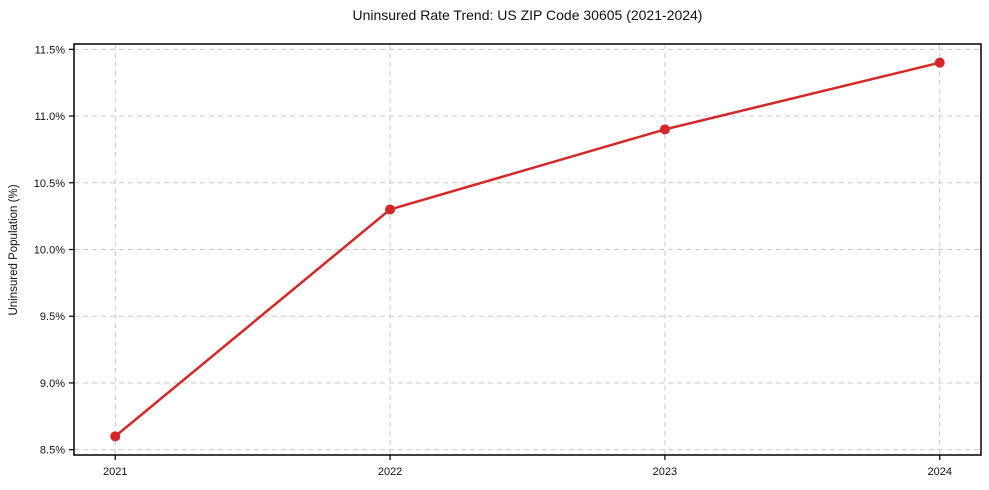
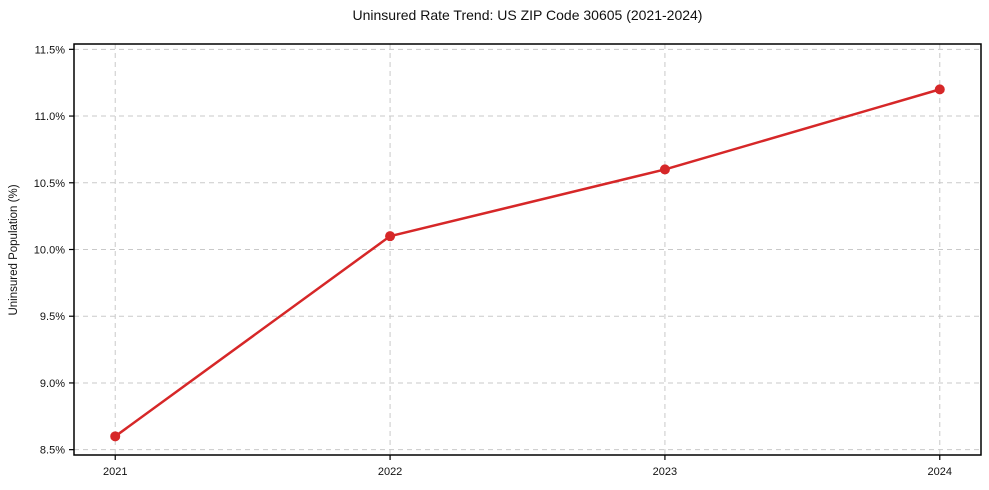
2022: 10.3% -> 10.1%
2023: 10.9% -> 10.6%
2024: 11.4% -> 11.2%
